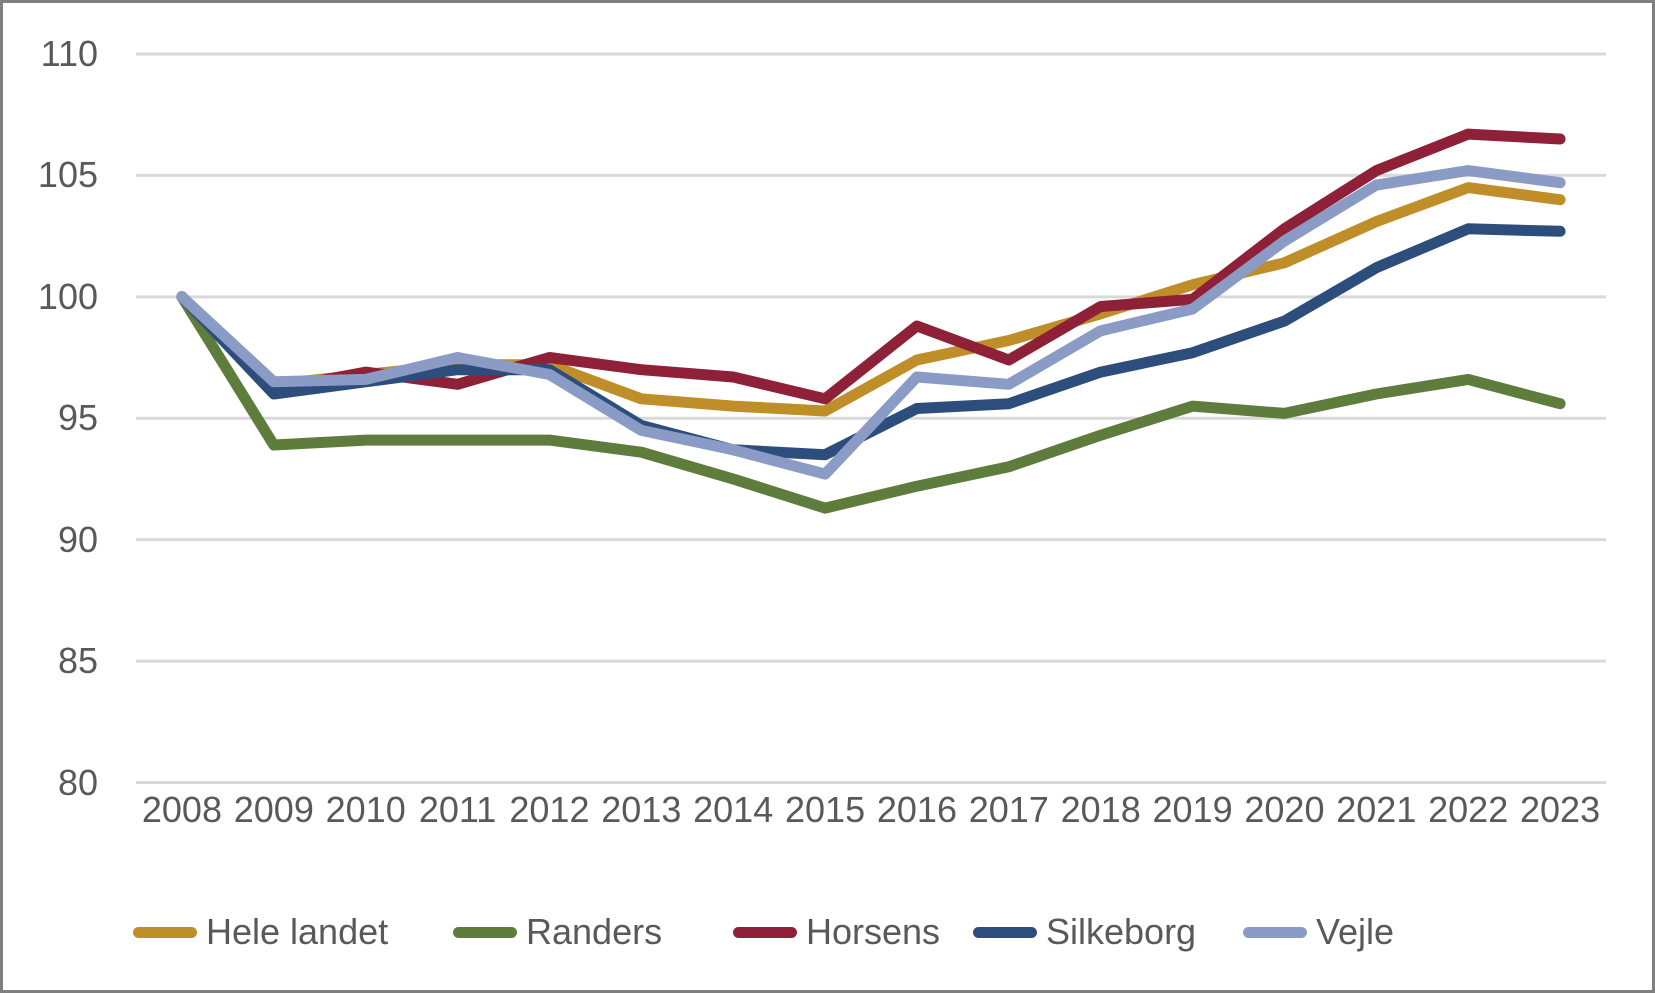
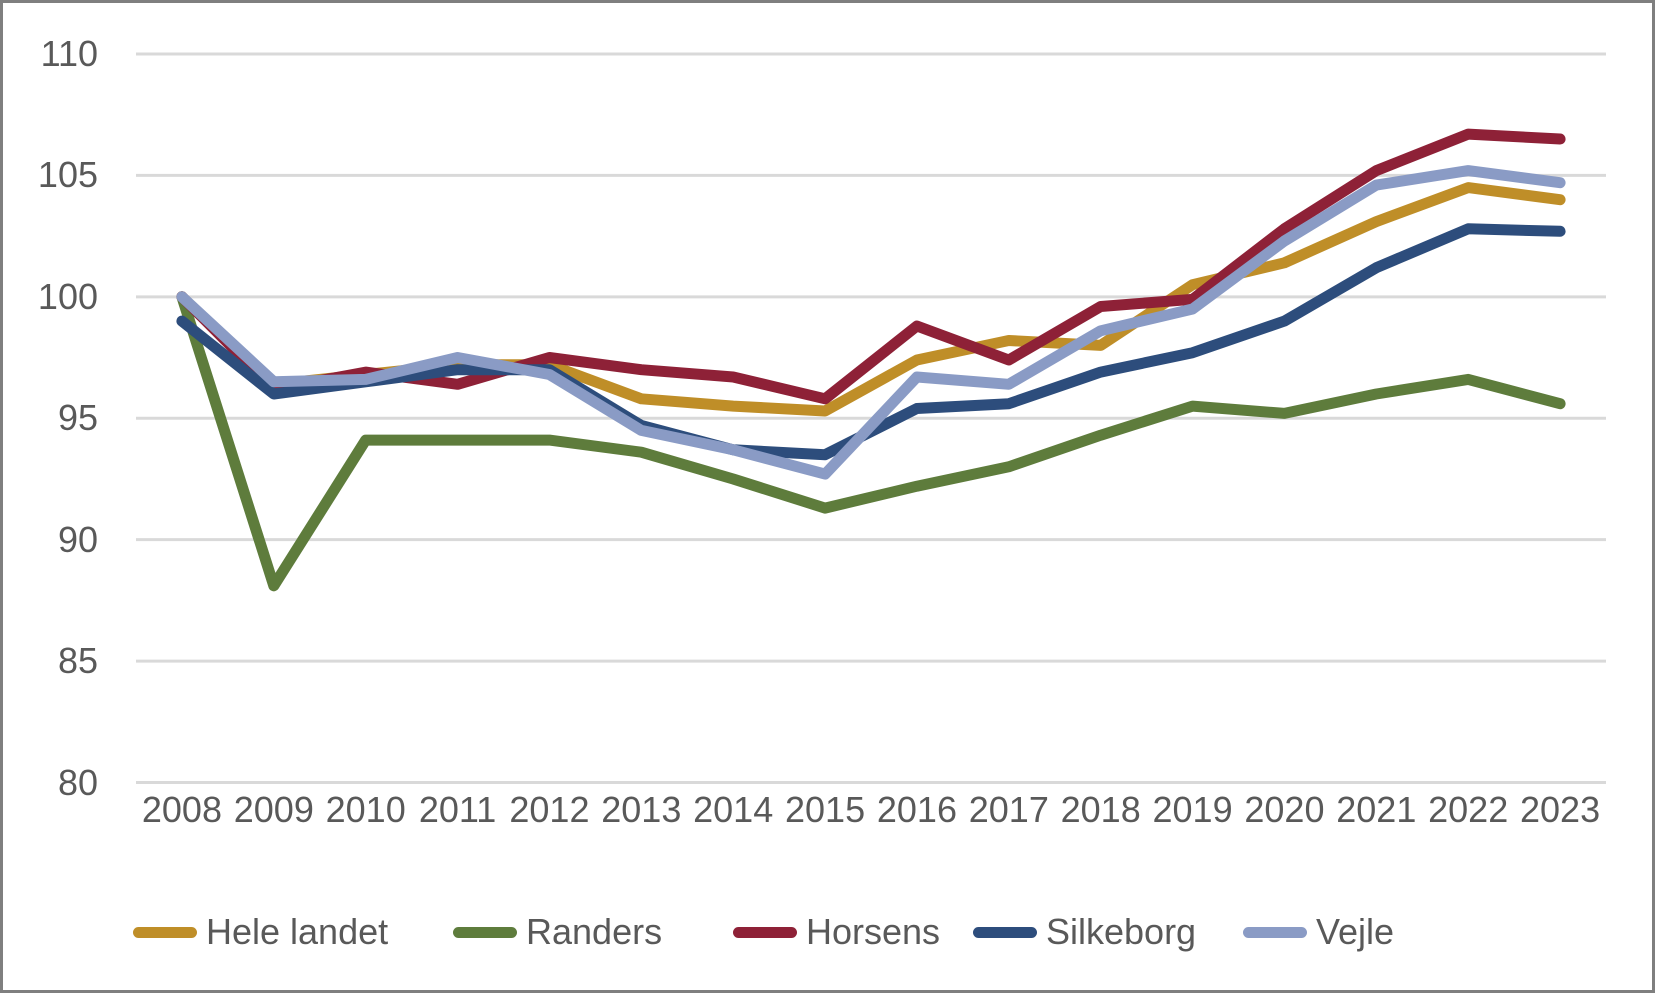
Silkeborg/2008: 100.0 -> 99.0
Randers/2009: 93.9 -> 88.1
Hele landet/2018: 99.3 -> 98.0
